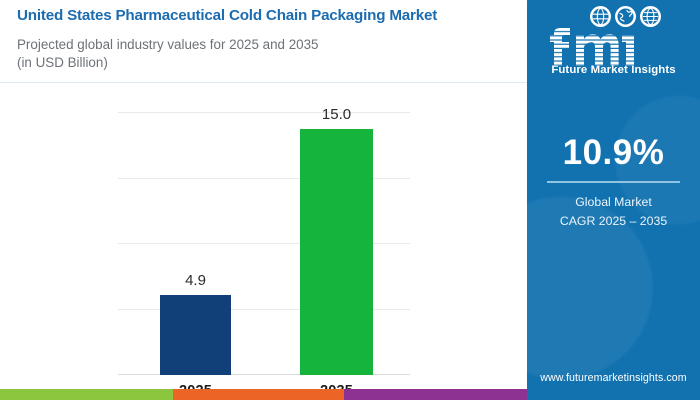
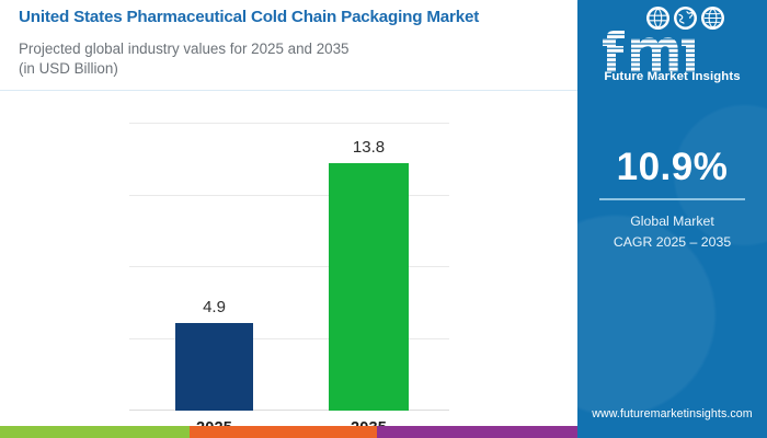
2035: 15.0 -> 13.8
